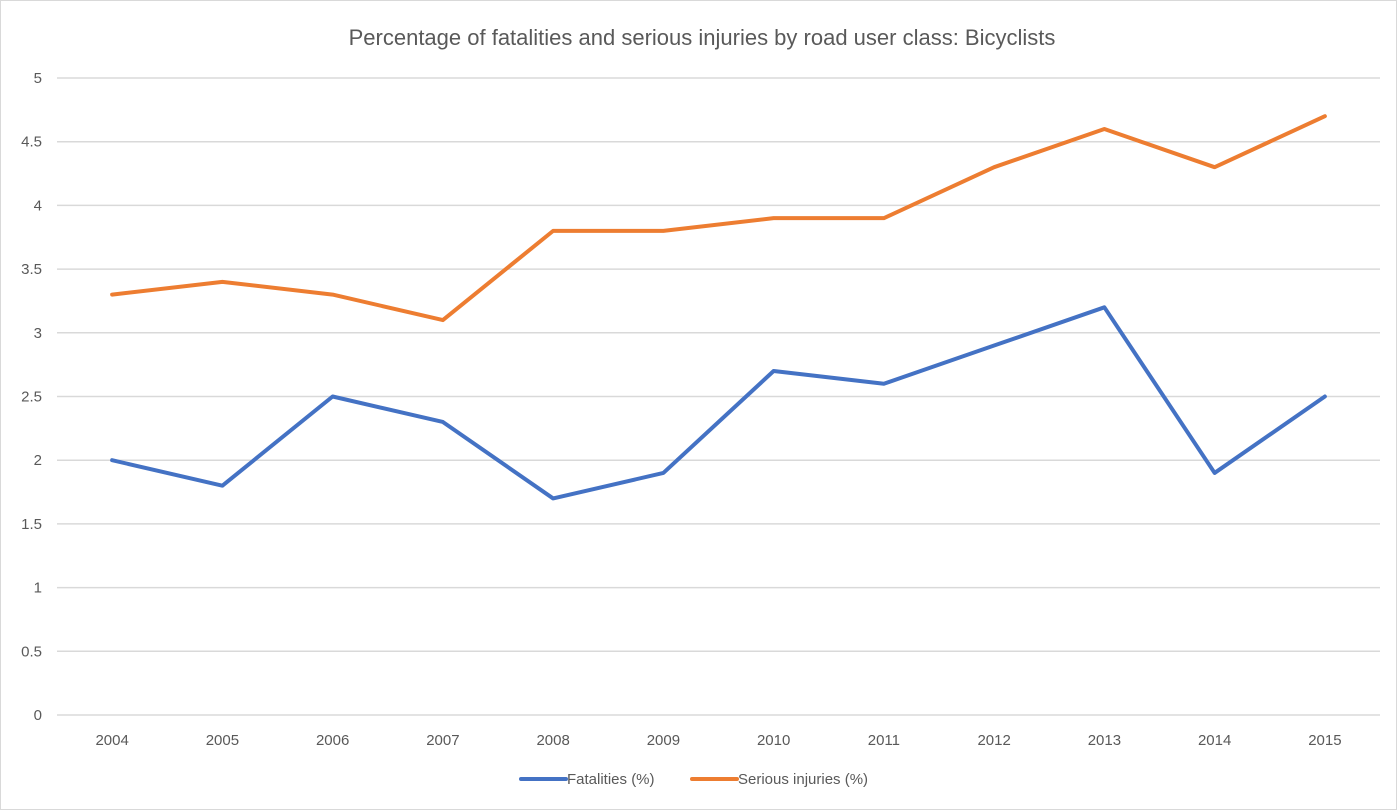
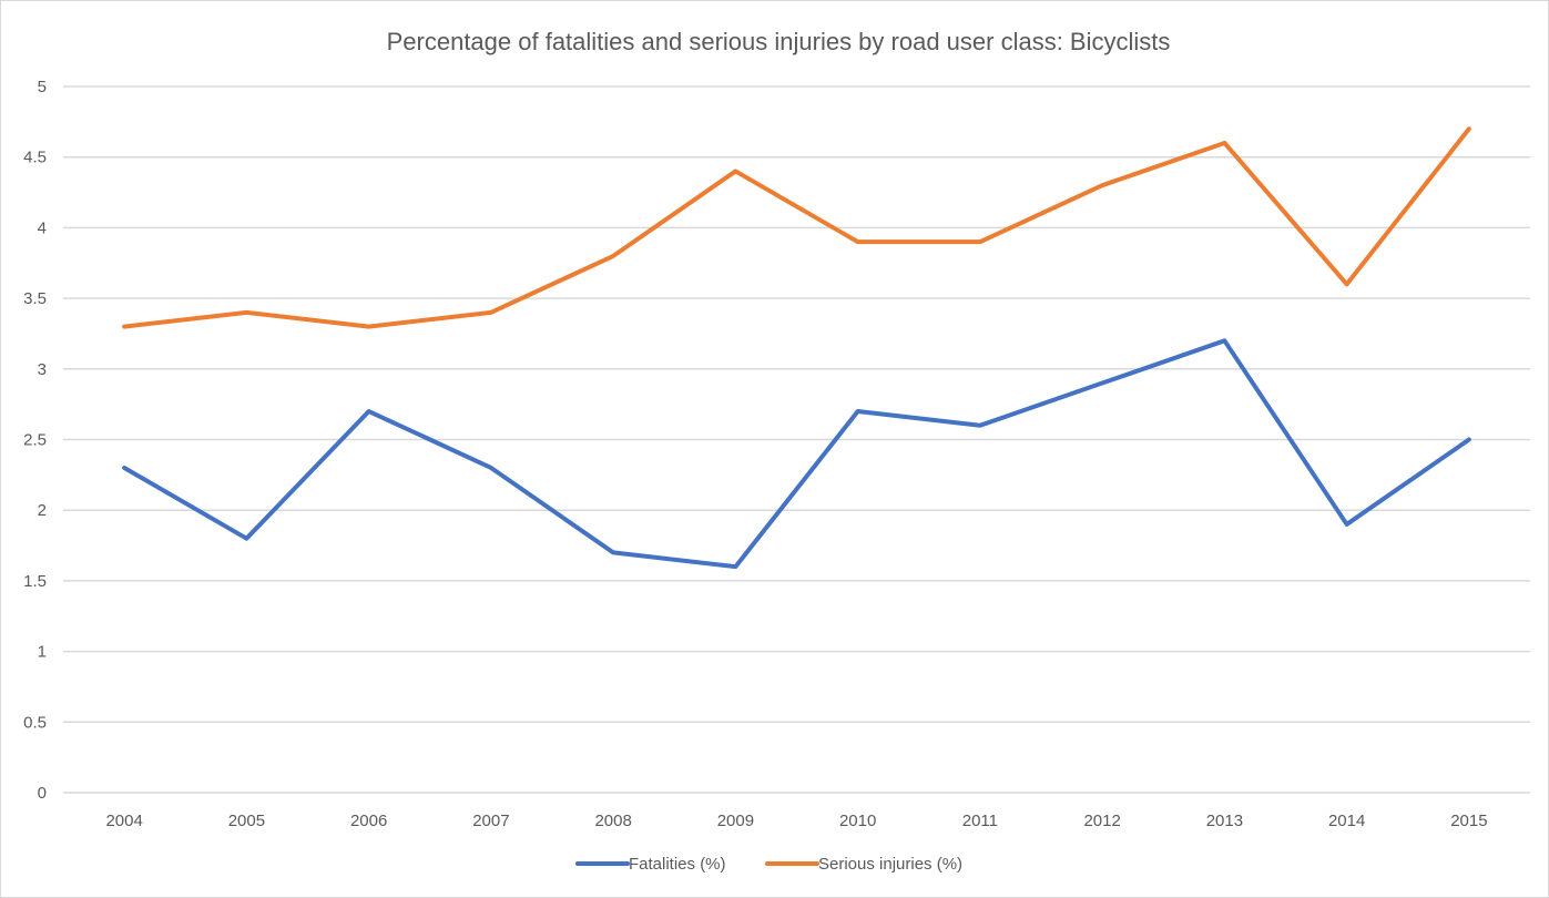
Fatalities (%)/2004: 2.0 -> 2.3
Fatalities (%)/2006: 2.5 -> 2.7
Serious injuries (%)/2007: 3.1 -> 3.4
Fatalities (%)/2009: 1.9 -> 1.6
Serious injuries (%)/2009: 3.8 -> 4.4
Serious injuries (%)/2014: 4.3 -> 3.6
